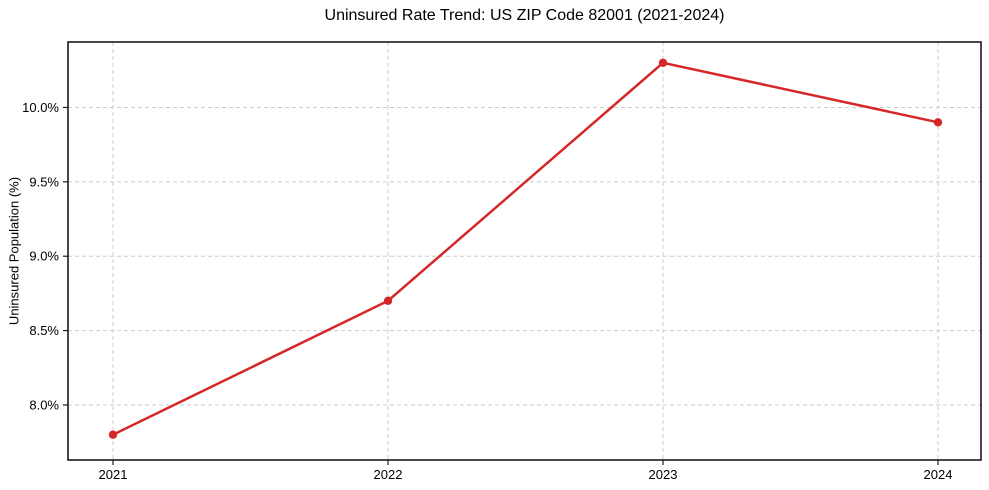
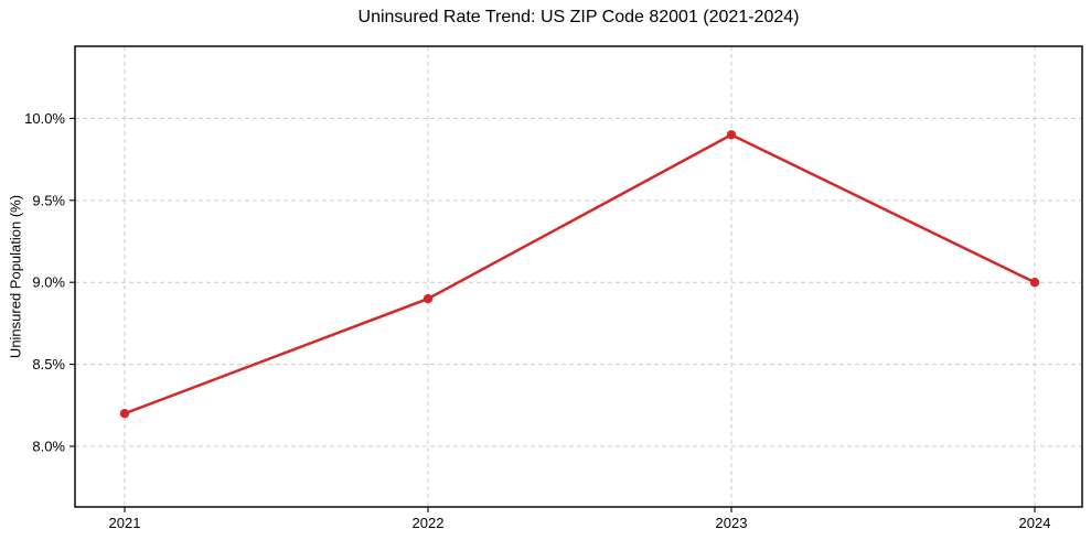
2021: 7.8% -> 8.2%
2022: 8.7% -> 8.9%
2023: 10.3% -> 9.9%
2024: 9.9% -> 9.0%
